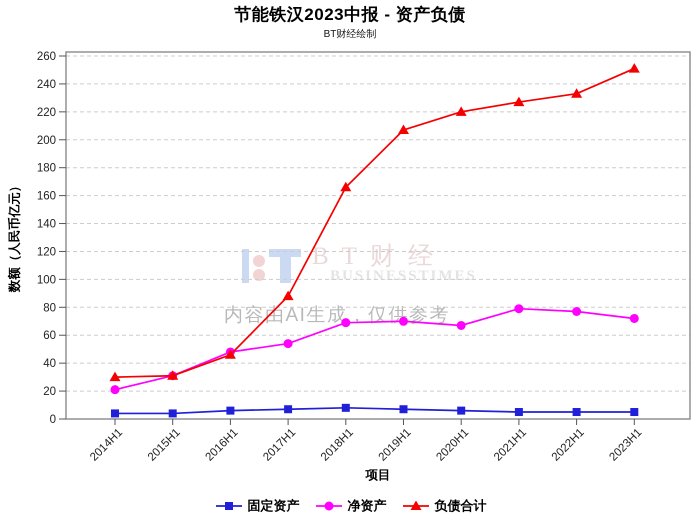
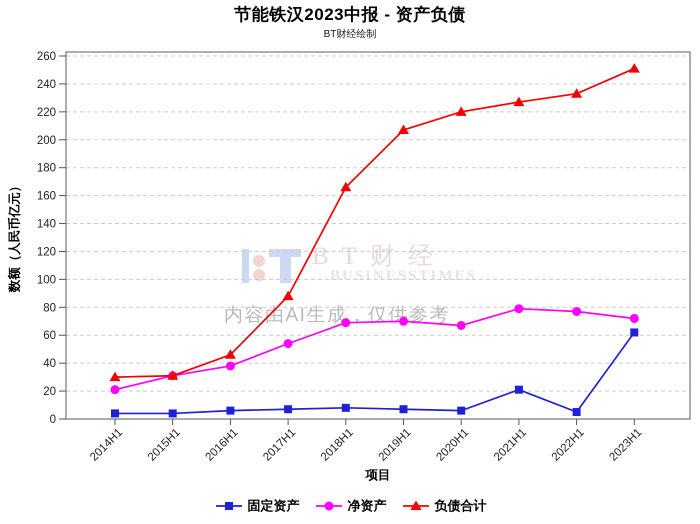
净资产/2016H1: 48 -> 38
固定资产/2021H1: 5 -> 21
固定资产/2023H1: 5 -> 62
